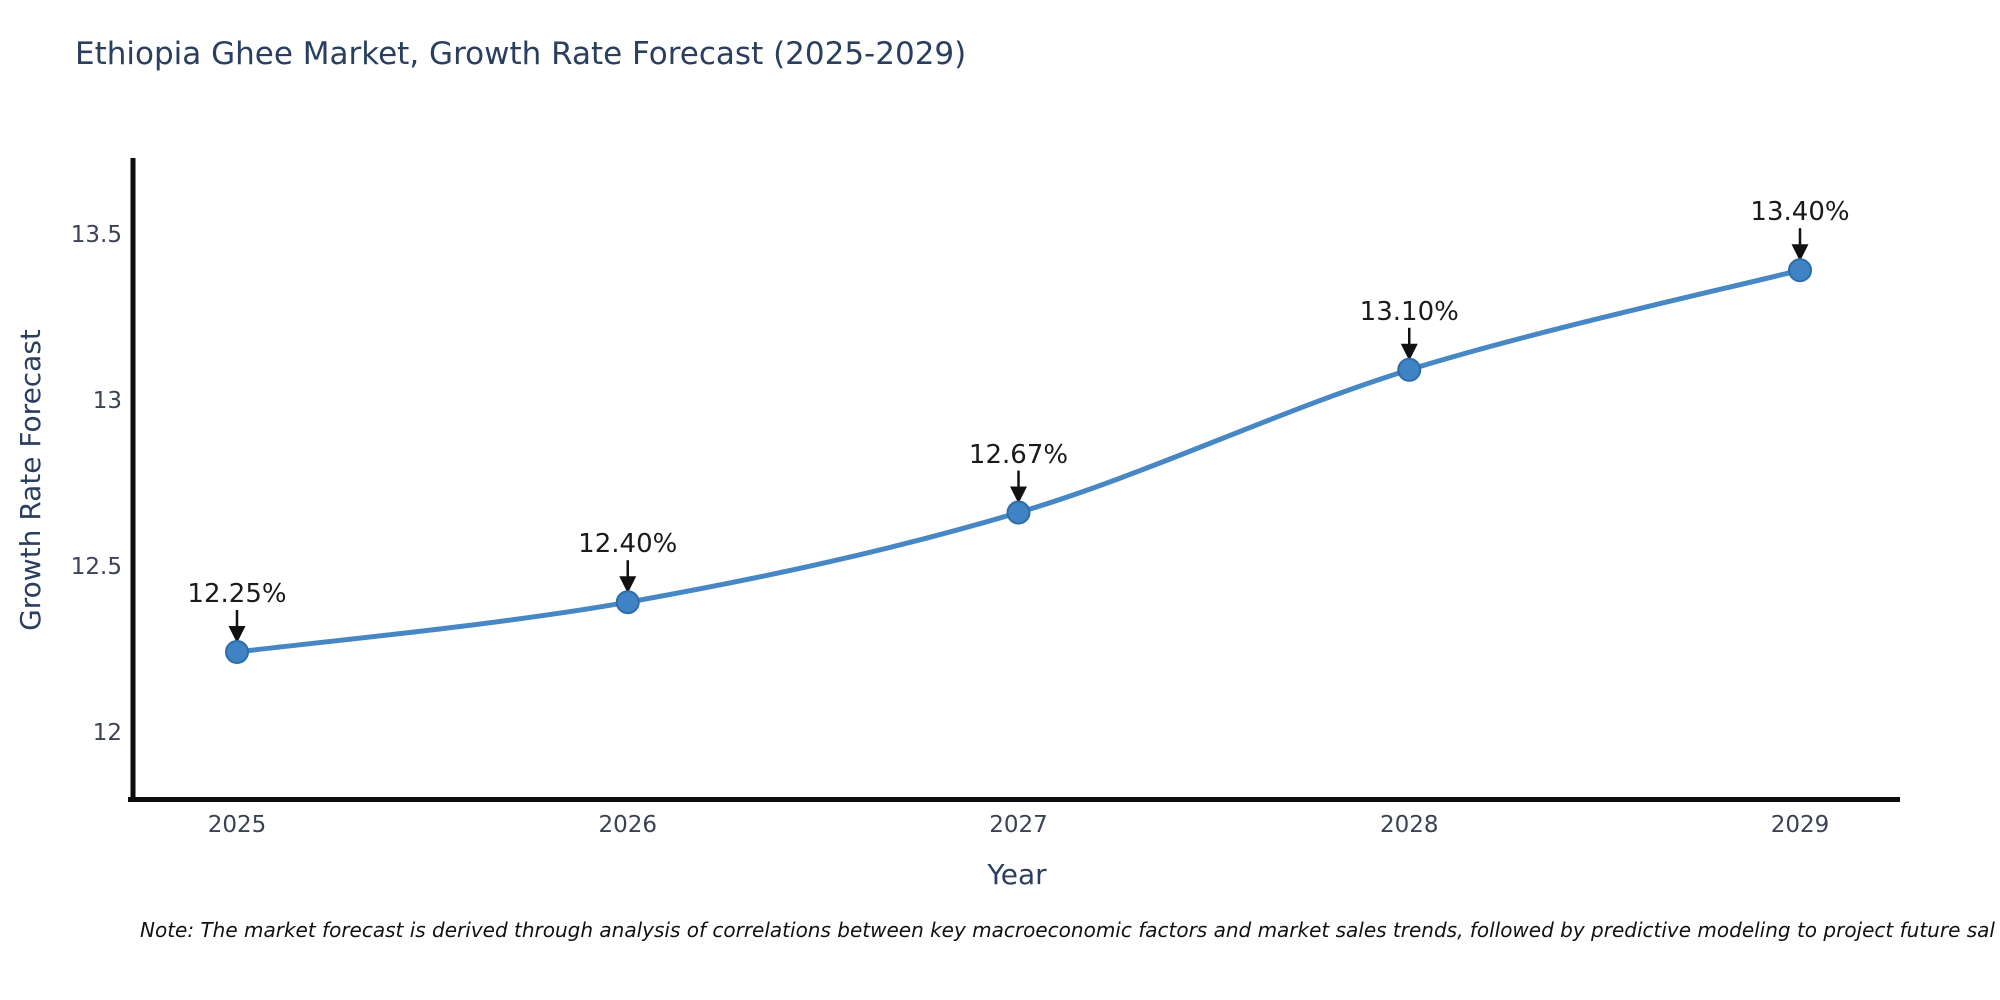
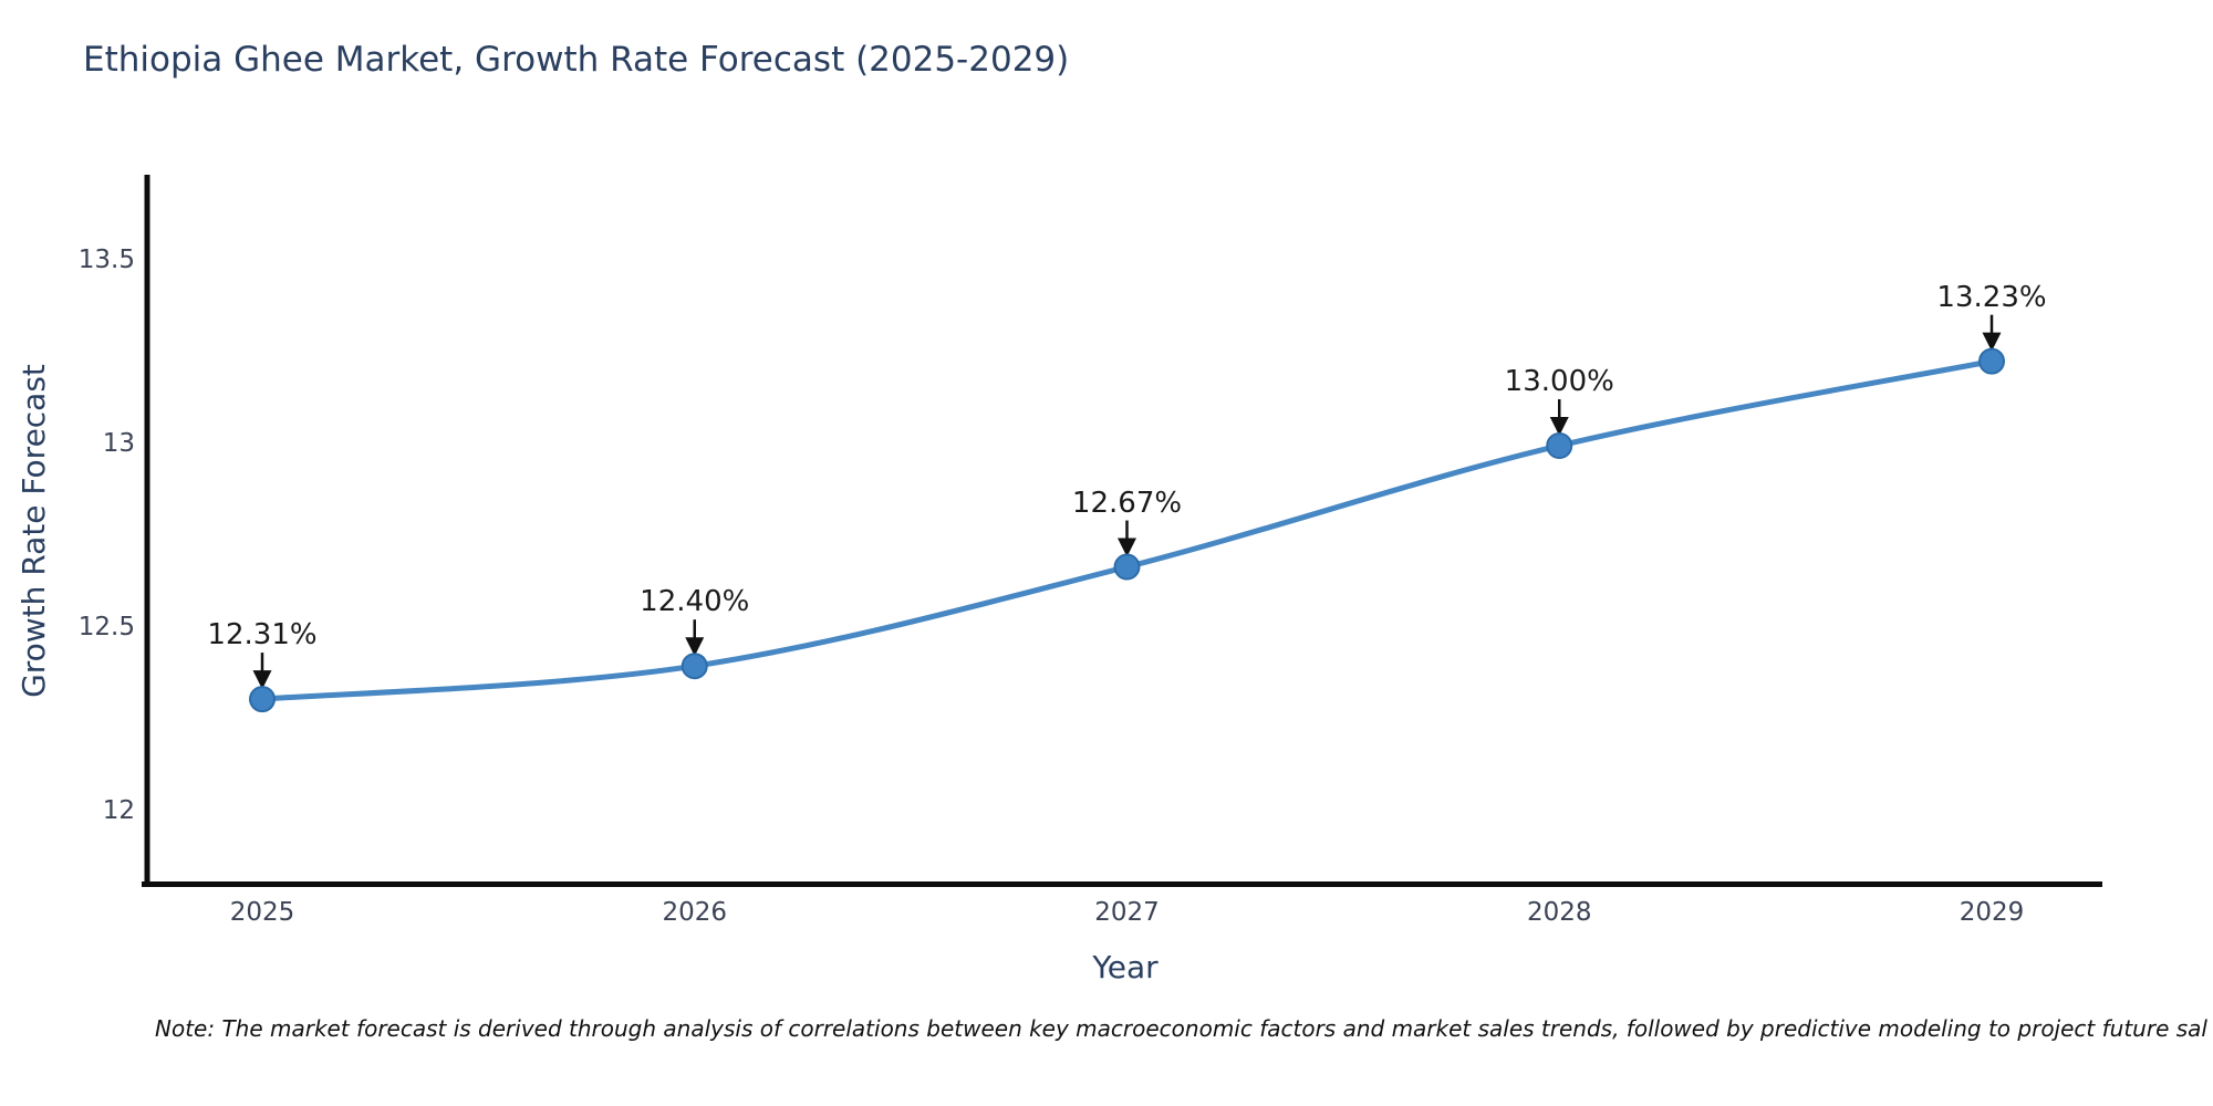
2025: 12.25% -> 12.31%
2028: 13.10% -> 13.00%
2029: 13.40% -> 13.23%
